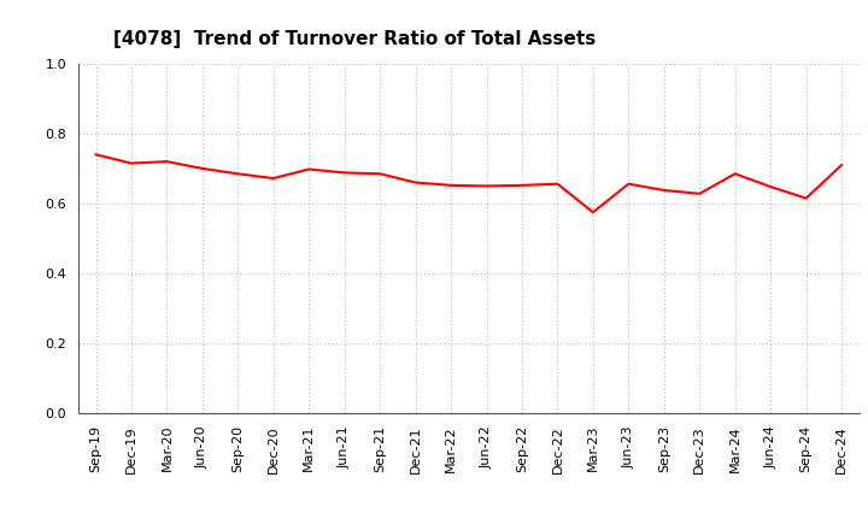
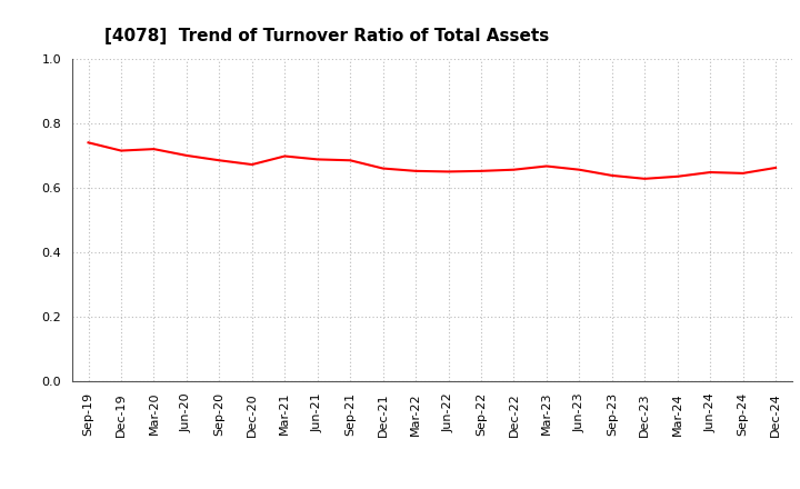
Mar-23: 0.575 -> 0.667
Mar-24: 0.685 -> 0.635
Sep-24: 0.615 -> 0.645
Dec-24: 0.710 -> 0.662
